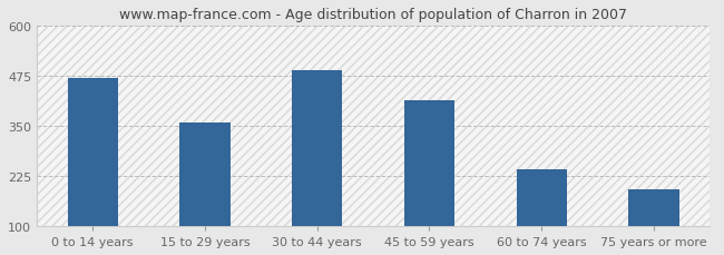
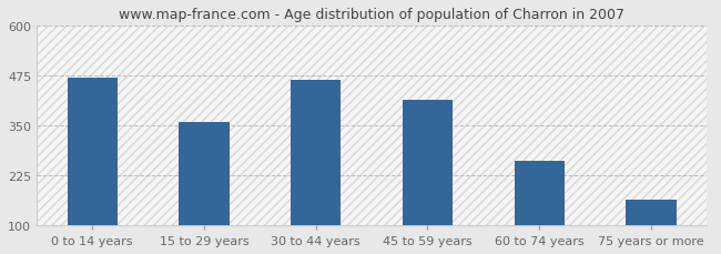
30 to 44 years: 490 -> 465
60 to 74 years: 242 -> 260
75 years or more: 192 -> 165
